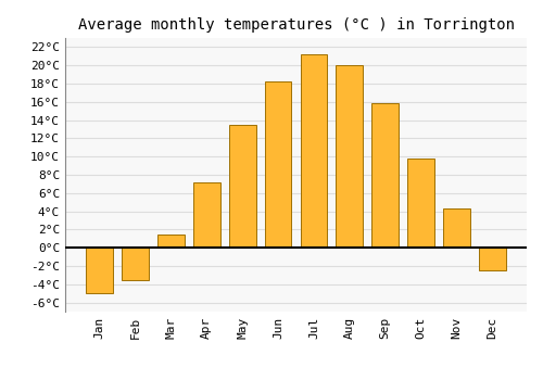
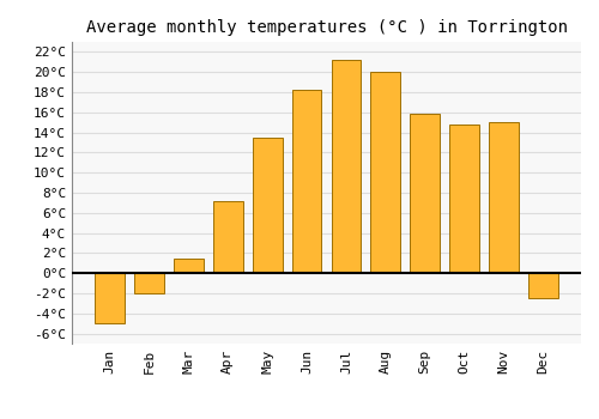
Feb: -3.5°C -> -2.0°C
Oct: 9.8°C -> 14.8°C
Nov: 4.3°C -> 15.0°C
